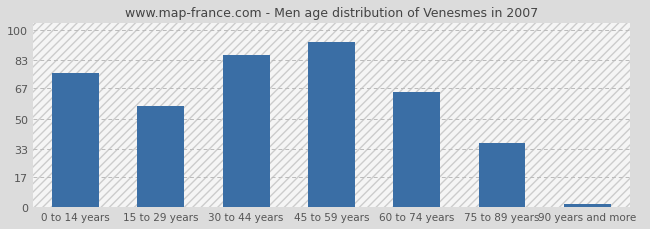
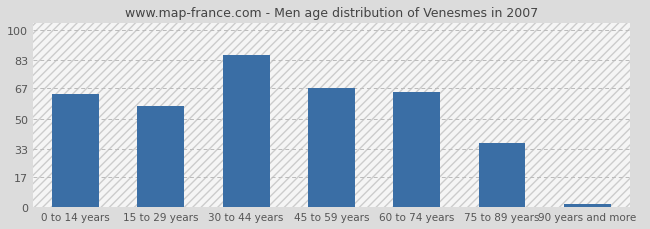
0 to 14 years: 76 -> 64
45 to 59 years: 93 -> 67
